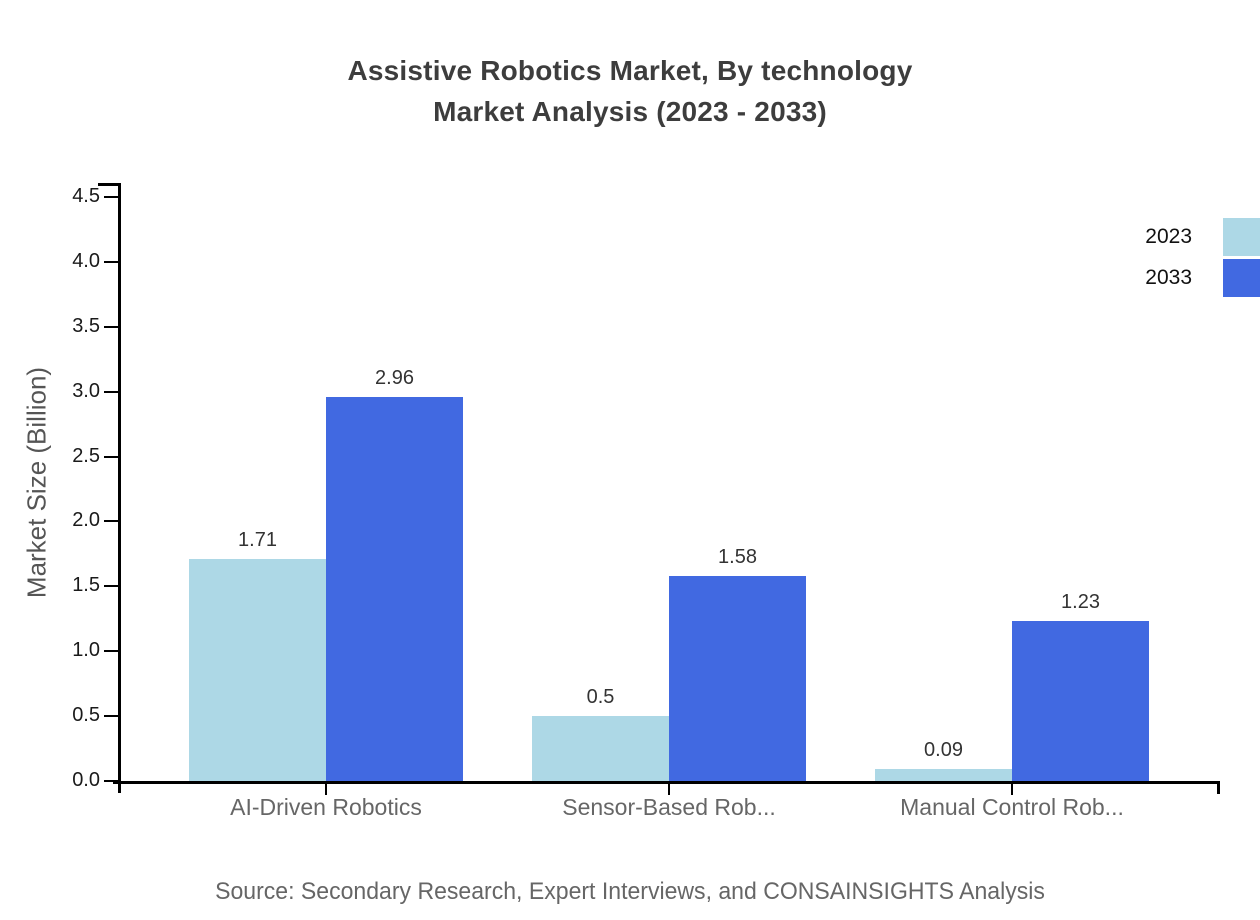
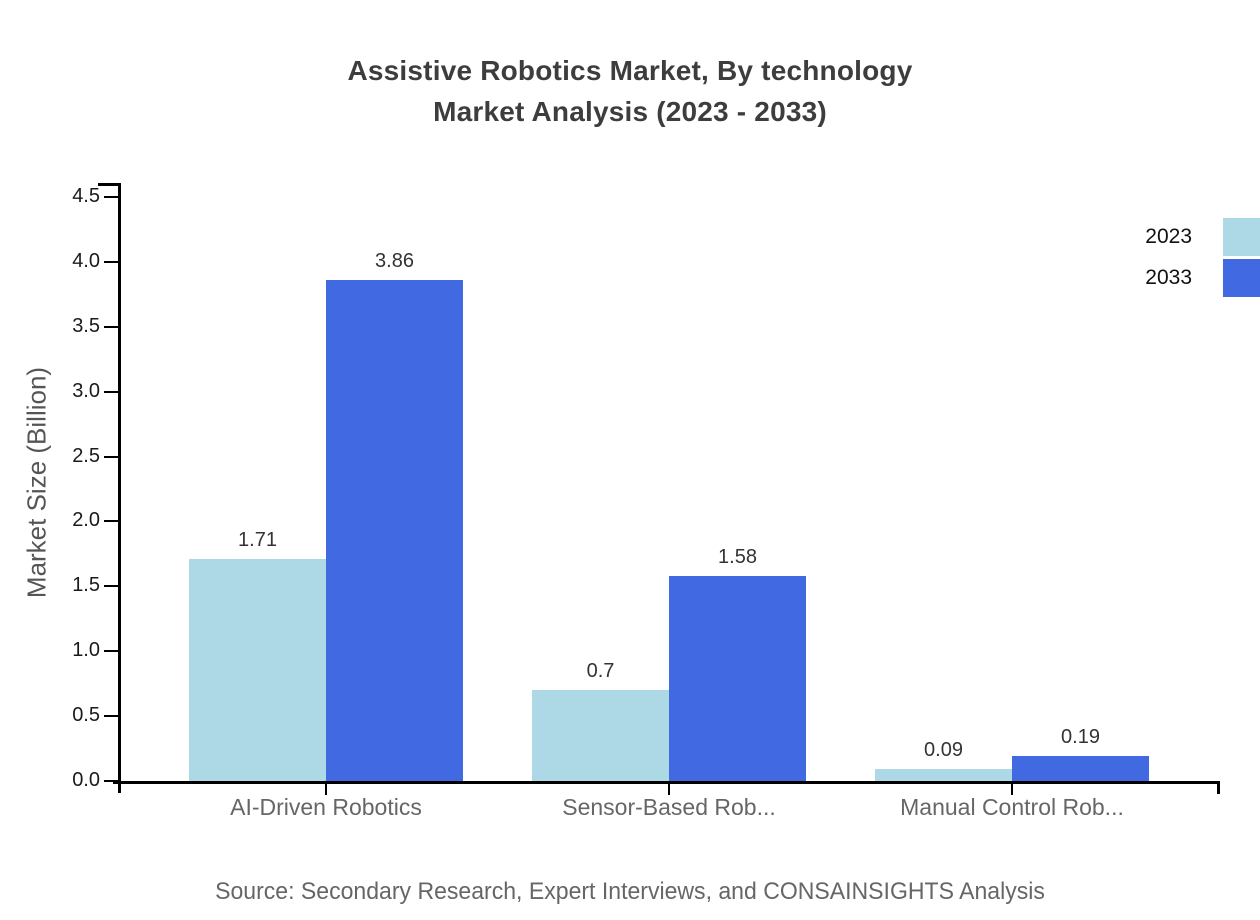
2033/AI-Driven Robotics: 2.96 -> 3.86
2023/Sensor-Based Rob...: 0.5 -> 0.7
2033/Manual Control Rob...: 1.23 -> 0.19
